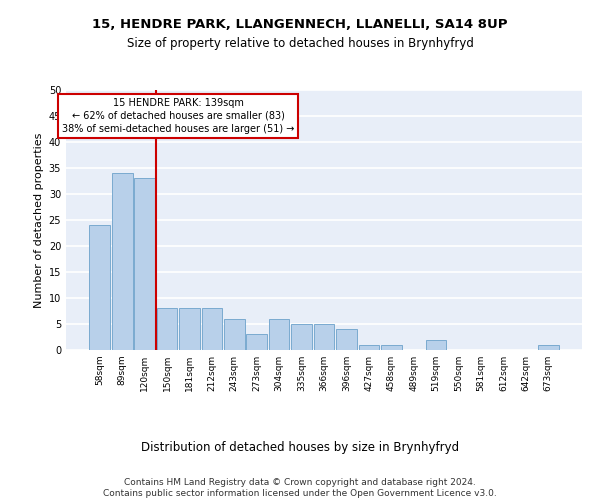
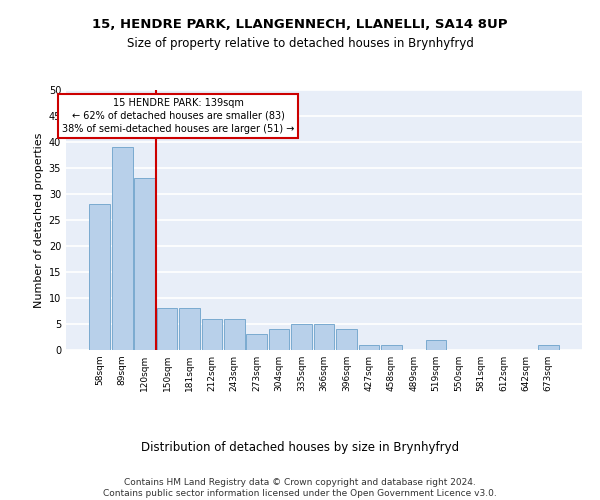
58sqm: 24 -> 28
89sqm: 34 -> 39
212sqm: 8 -> 6
304sqm: 6 -> 4
